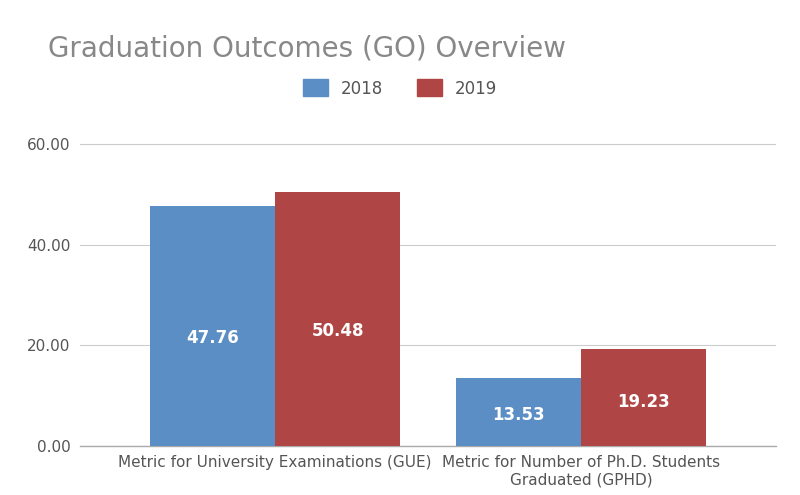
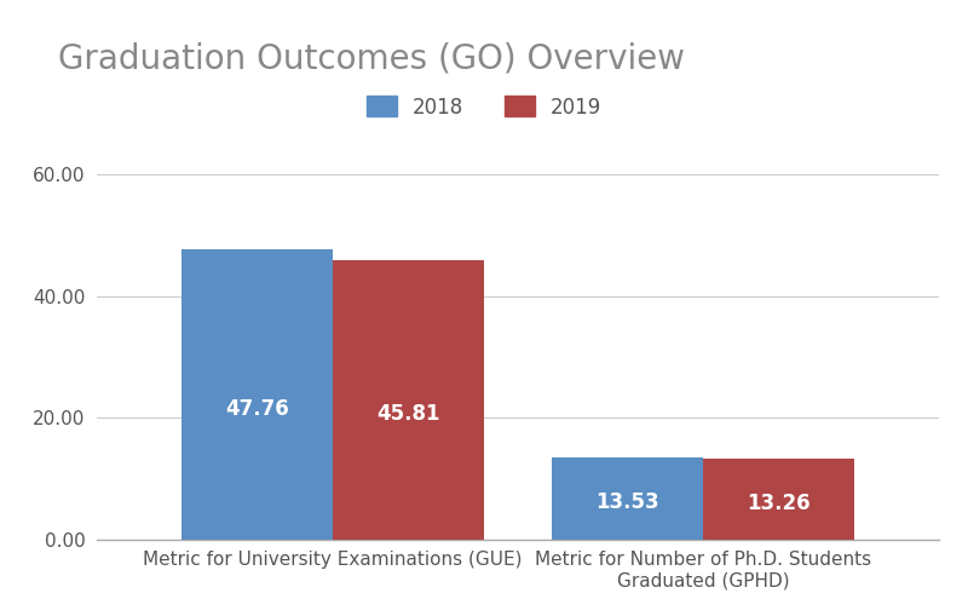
2019/Metric for University Examinations (GUE): 50.48 -> 45.81
2019/Metric for Number of Ph.D. Students Graduated (GPHD): 19.23 -> 13.26
